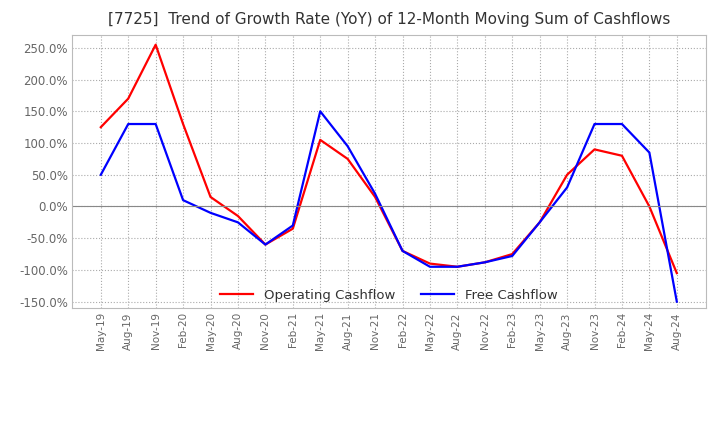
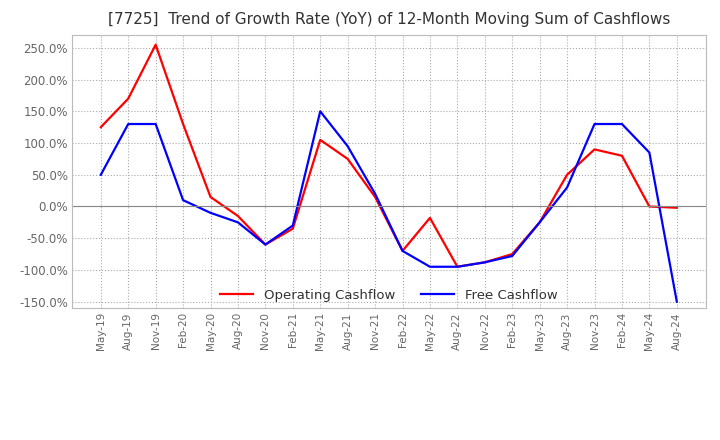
Operating Cashflow/May-22: -90% -> -18%
Operating Cashflow/Aug-24: -105% -> -2%
